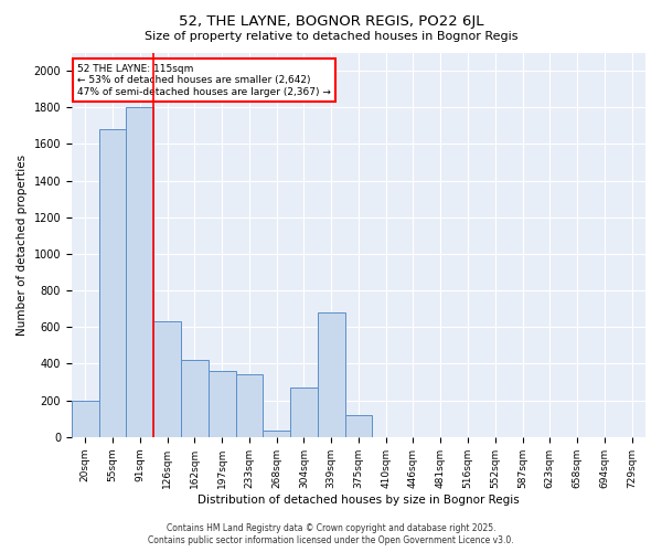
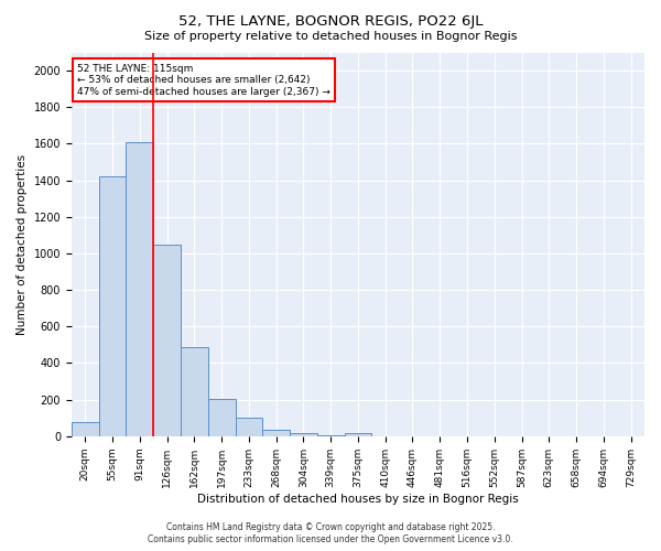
20sqm: 200 -> 80
55sqm: 1680 -> 1420
91sqm: 1800 -> 1610
126sqm: 630 -> 1050
162sqm: 420 -> 490
197sqm: 360 -> 200
233sqm: 340 -> 100
304sqm: 270 -> 20
339sqm: 680 -> 0
375sqm: 120 -> 20
